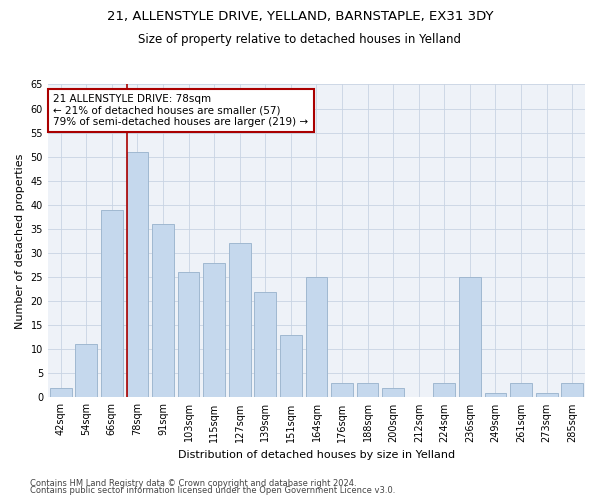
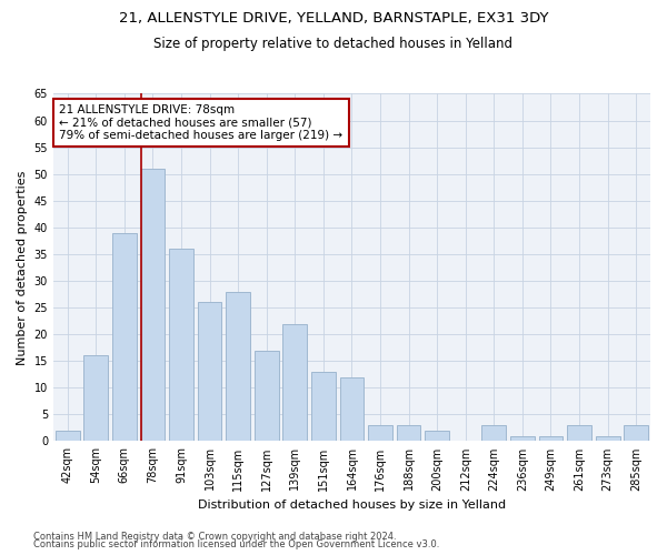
54sqm: 11 -> 16
127sqm: 32 -> 17
164sqm: 25 -> 12
236sqm: 25 -> 1
